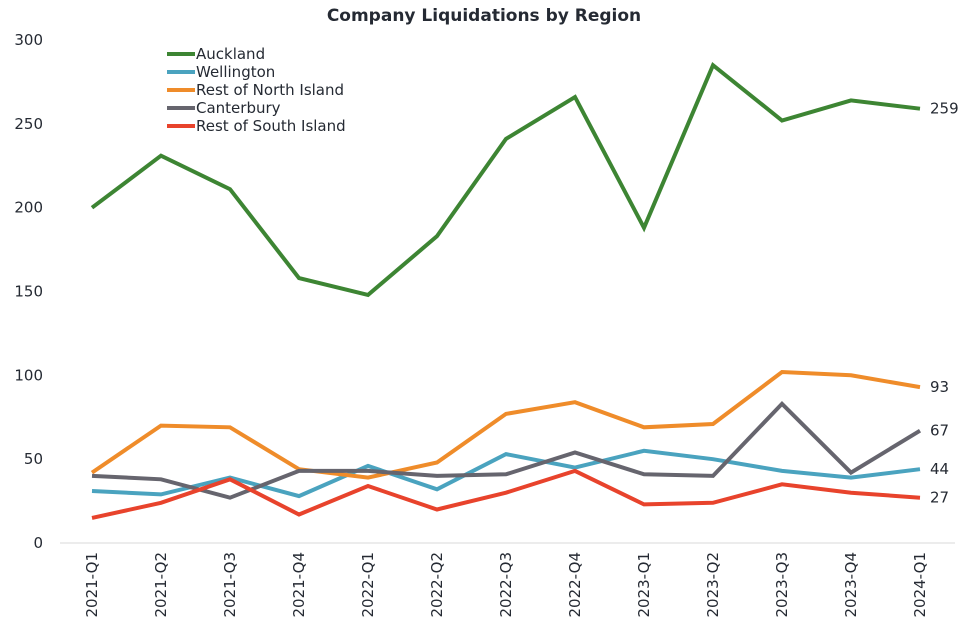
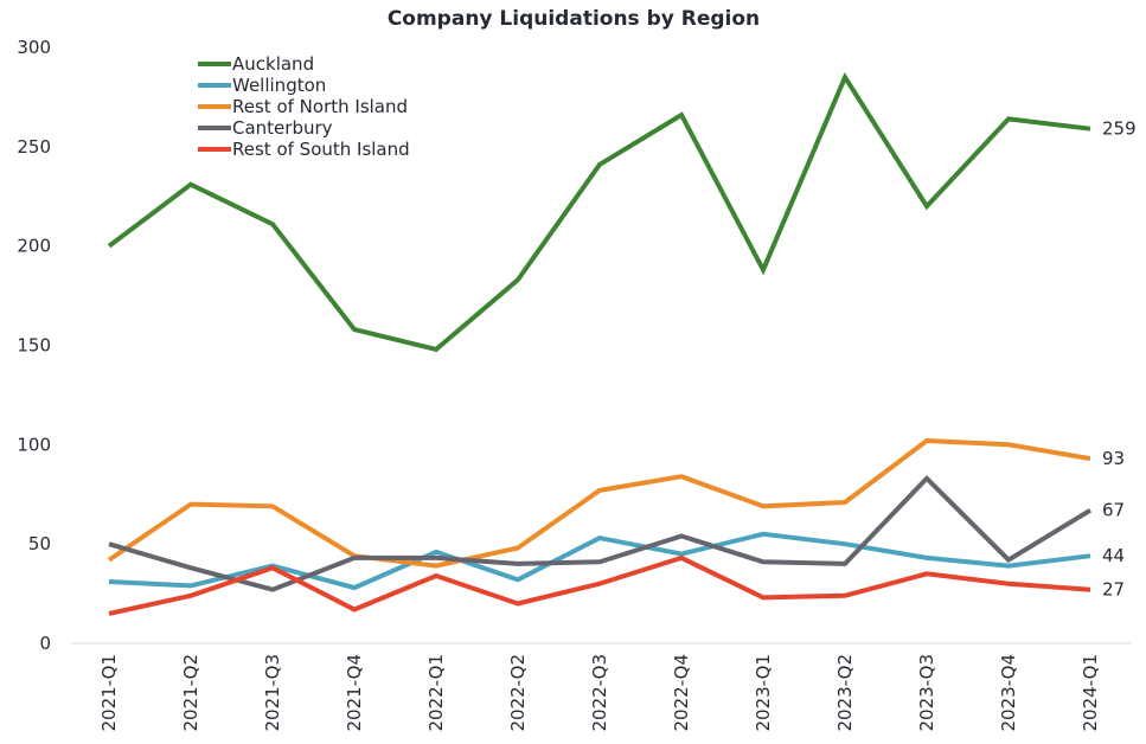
Canterbury/2021-Q1: 40 -> 50
Auckland/2023-Q3: 252 -> 220
